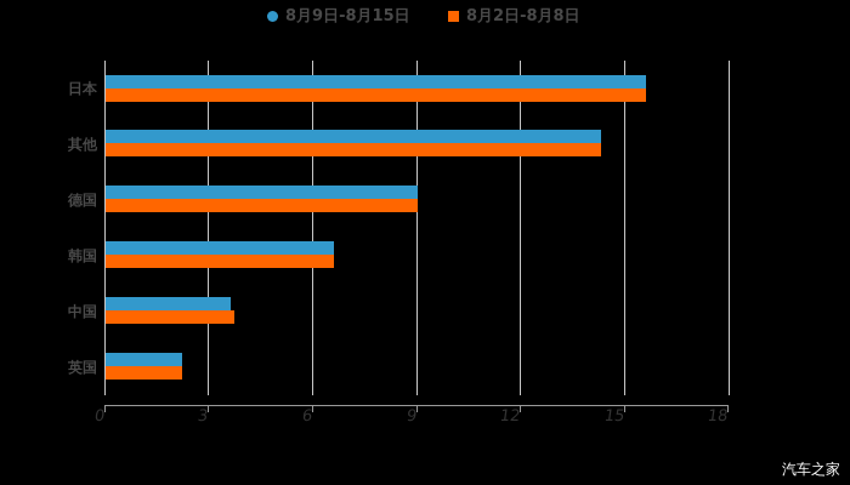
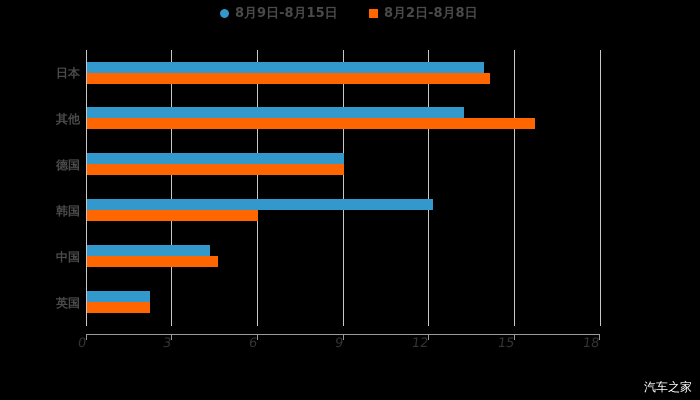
8月9日-8月15日/日本: 15.6 -> 13.9
8月2日-8月8日/日本: 15.6 -> 14.1
8月9日-8月15日/其他: 14.3 -> 13.2
8月2日-8月8日/其他: 14.3 -> 15.7
8月9日-8月15日/韩国: 6.6 -> 12.1
8月2日-8月8日/韩国: 6.6 -> 6.0
8月9日-8月15日/中国: 3.6 -> 4.3
8月2日-8月8日/中国: 3.7 -> 4.6
